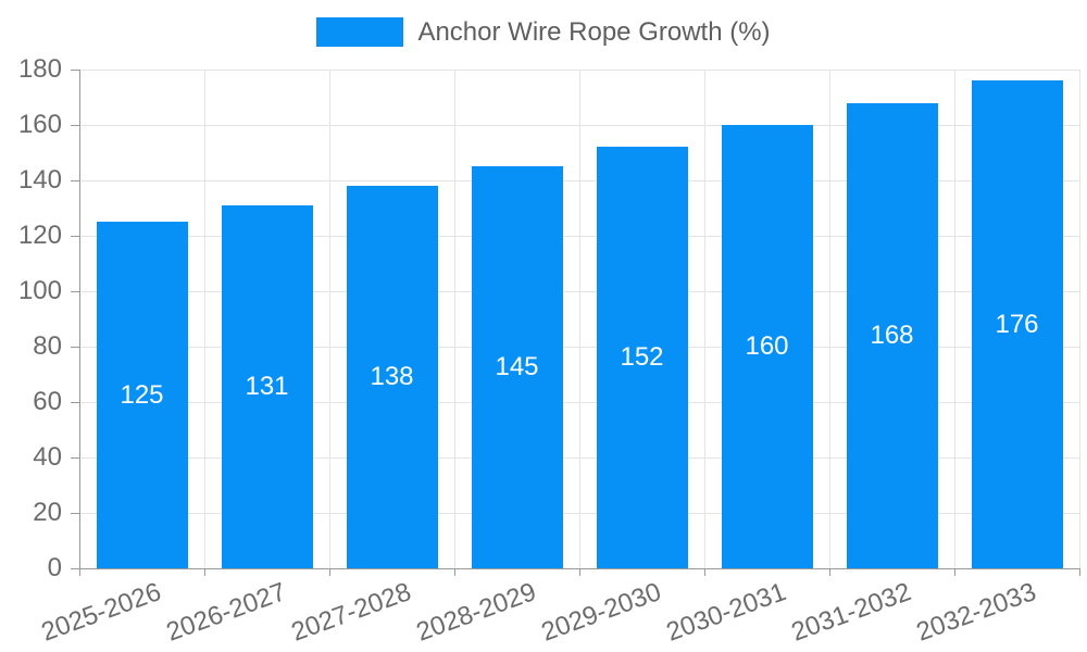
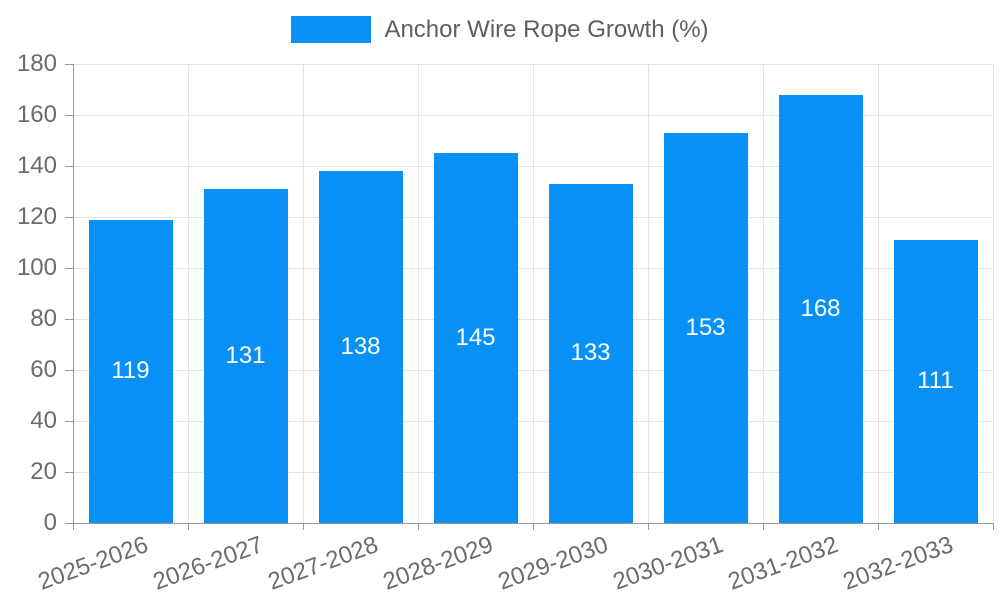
2025-2026: 125 -> 119
2029-2030: 152 -> 133
2030-2031: 160 -> 153
2032-2033: 176 -> 111
